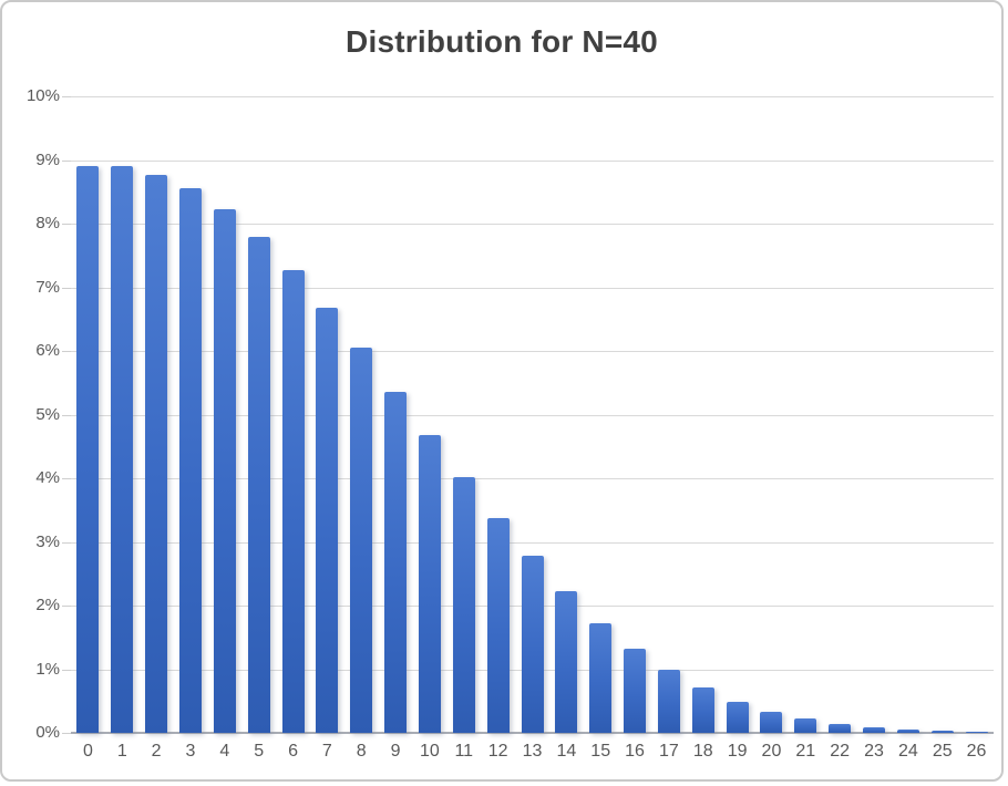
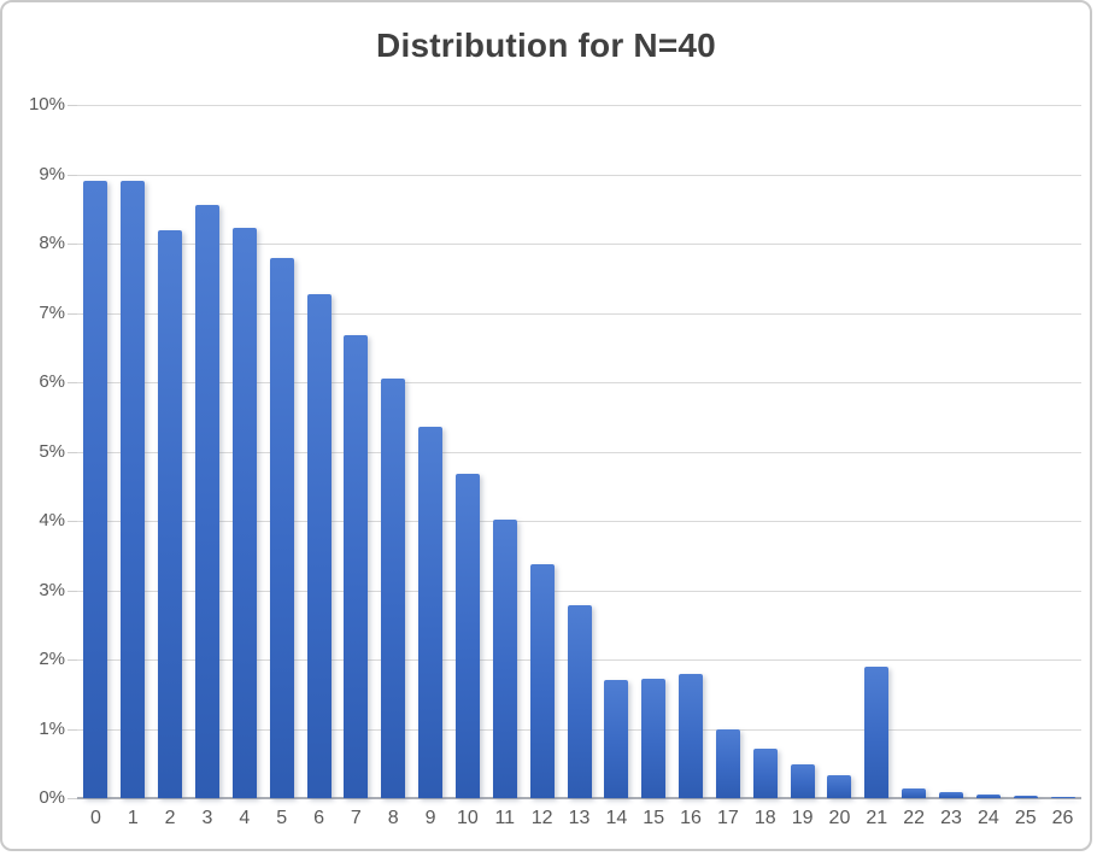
2: 8.8% -> 8.2%
14: 2.2% -> 1.7%
16: 1.3% -> 1.8%
21: 0.2% -> 1.9%
